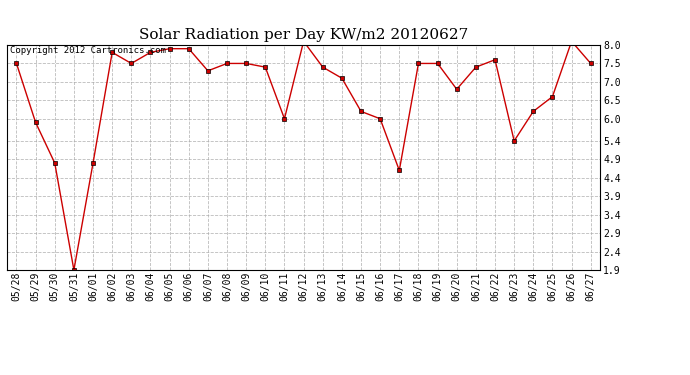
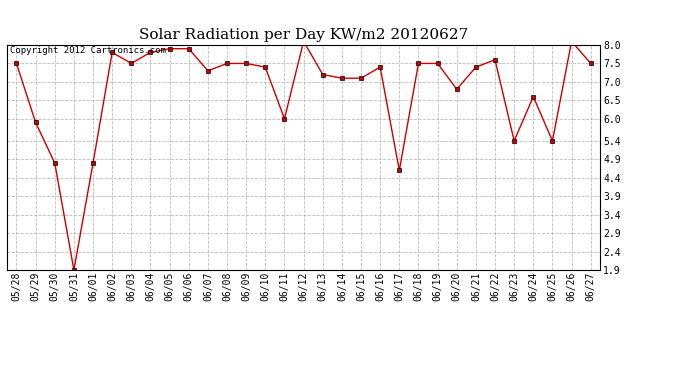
06/13: 7.4 -> 7.2
06/15: 6.2 -> 7.1
06/16: 6.0 -> 7.4
06/24: 6.2 -> 6.6
06/25: 6.6 -> 5.4
